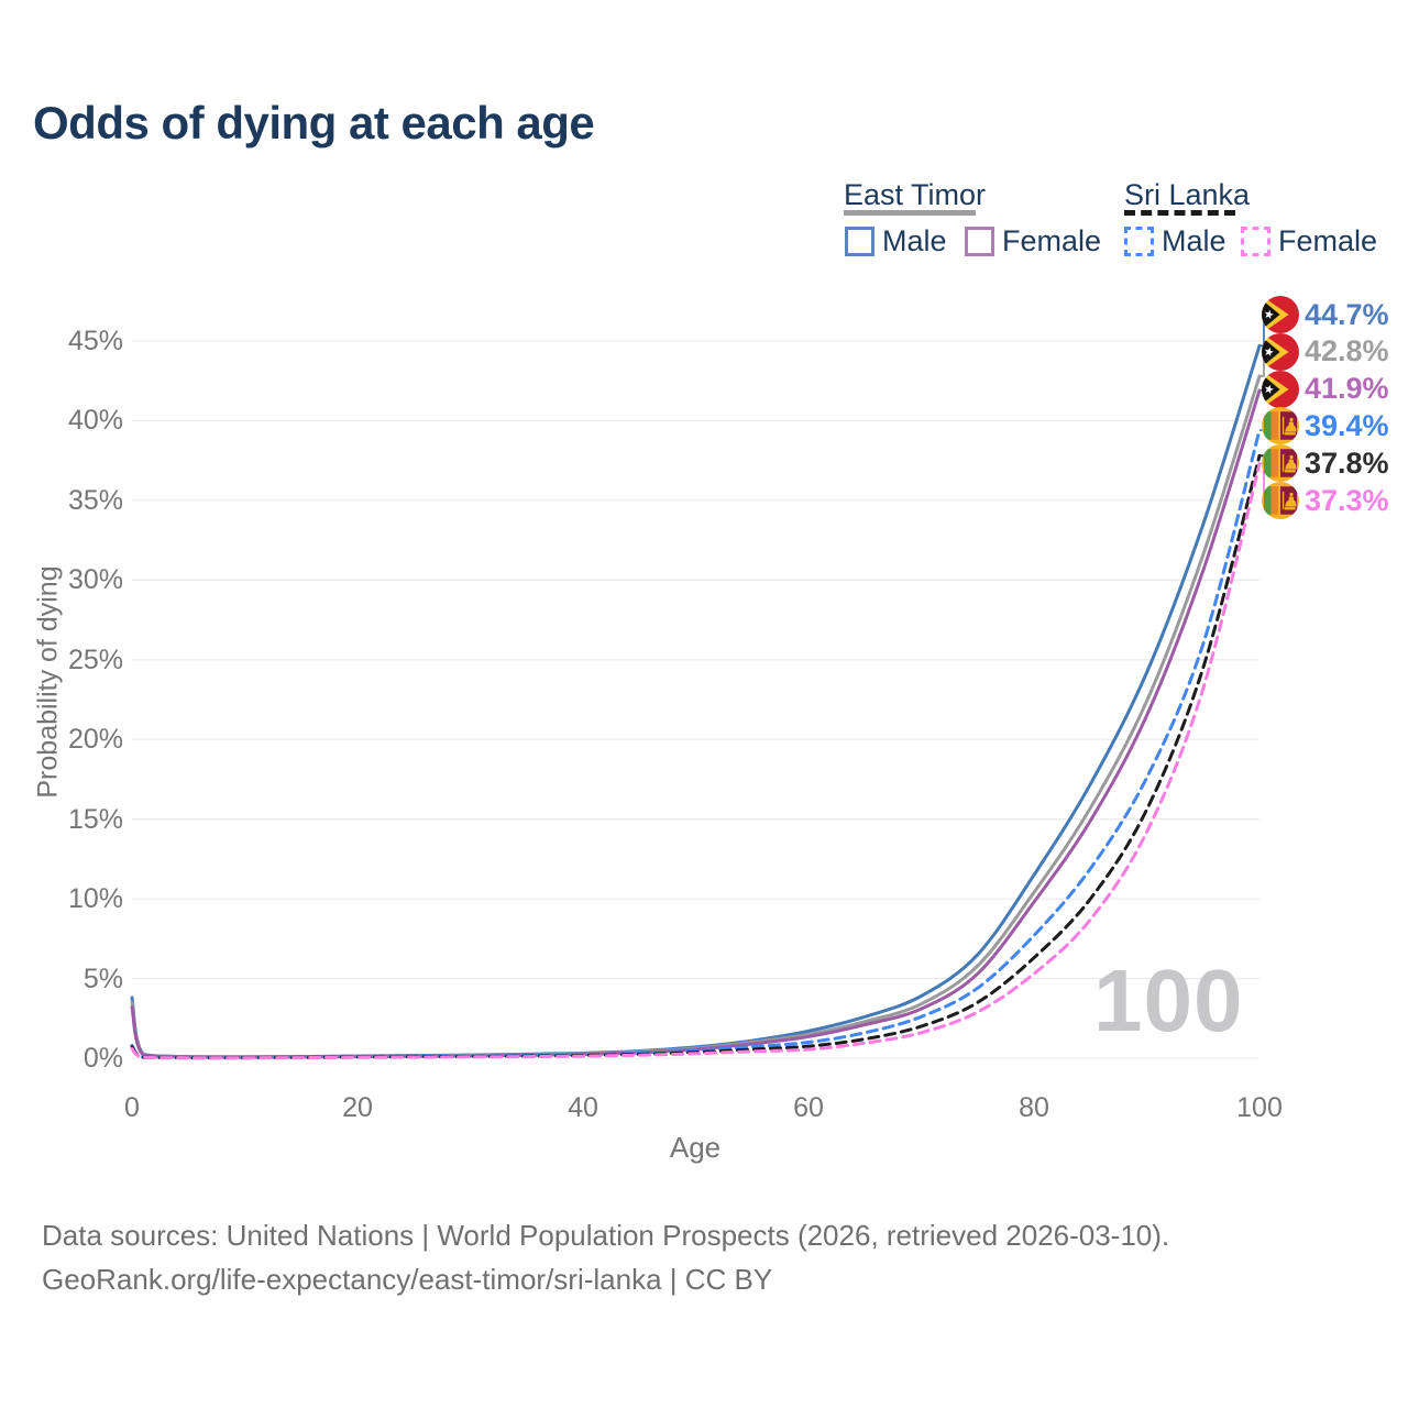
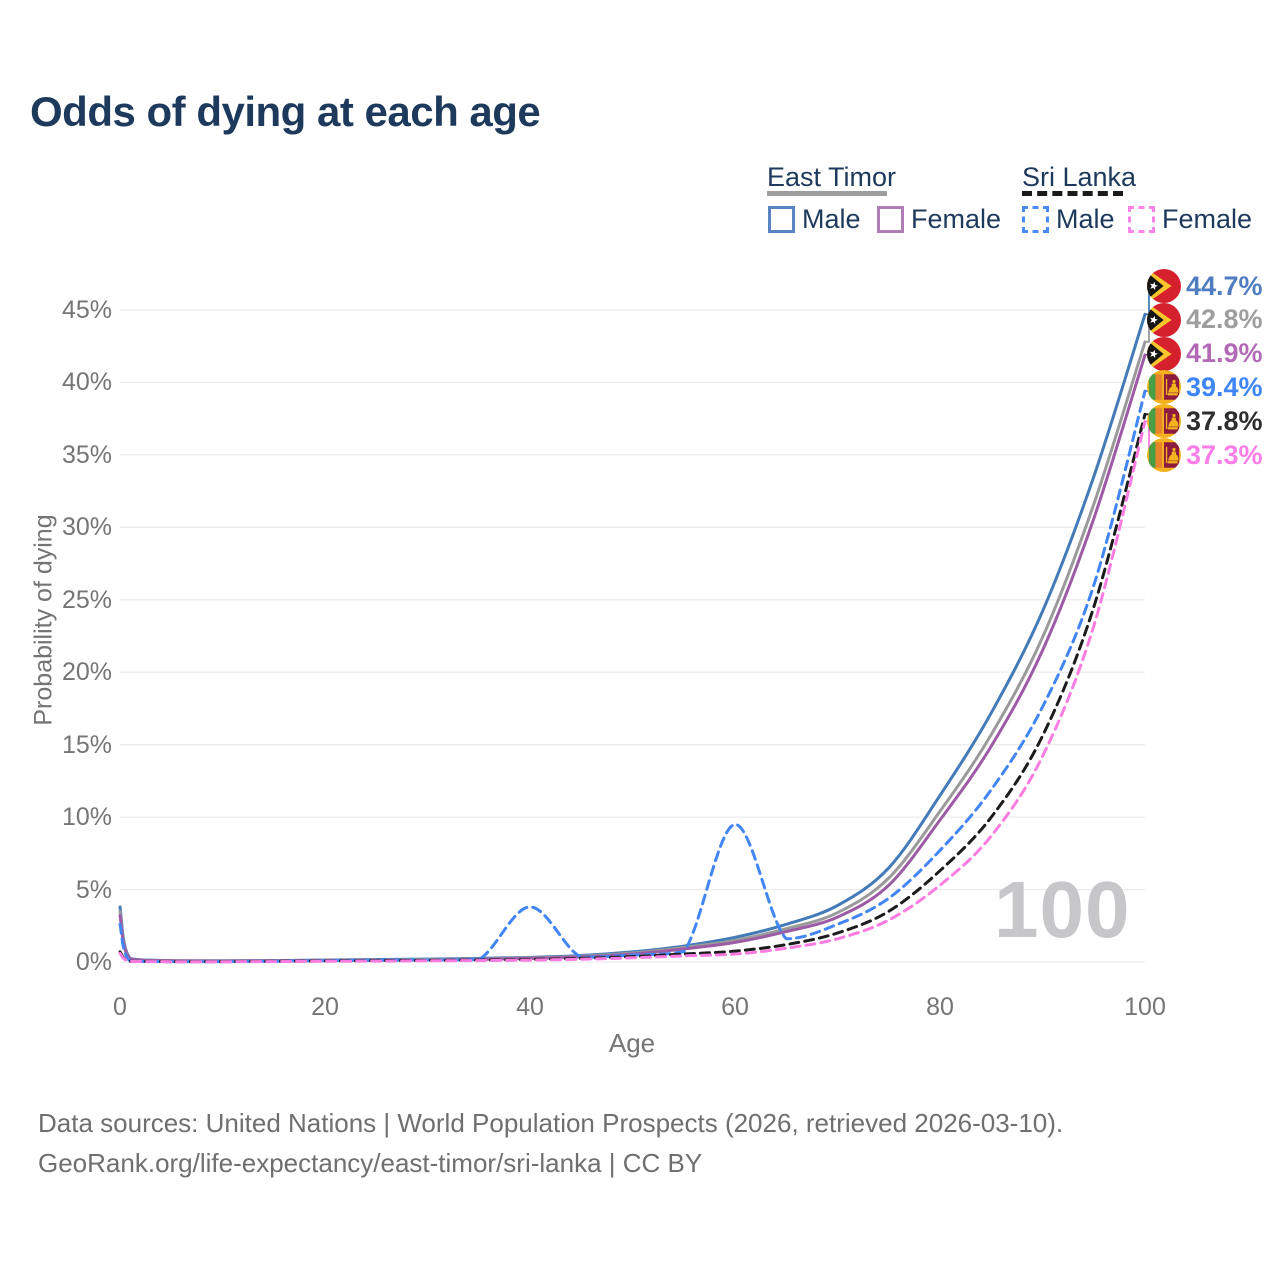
Sri Lanka Male/0: 0.8% -> 2.6%
Sri Lanka Male/40: 0.2% -> 3.8%
Sri Lanka Male/60: 1.0% -> 9.5%
